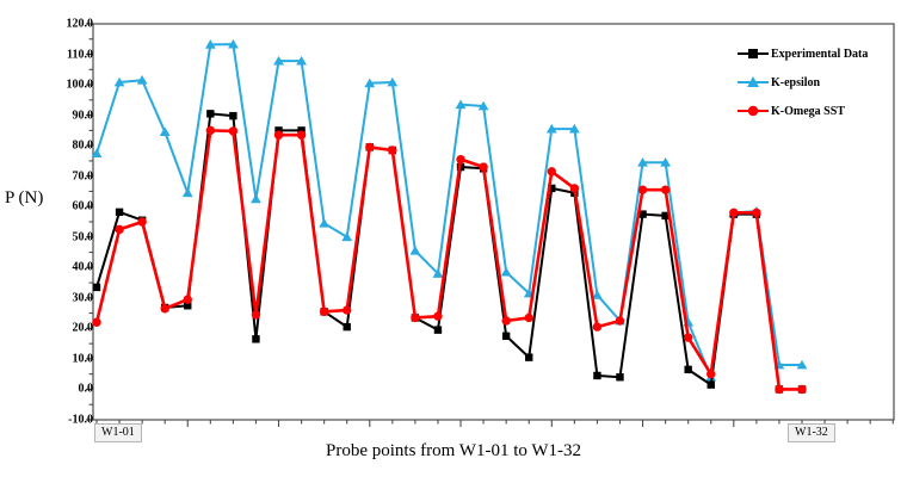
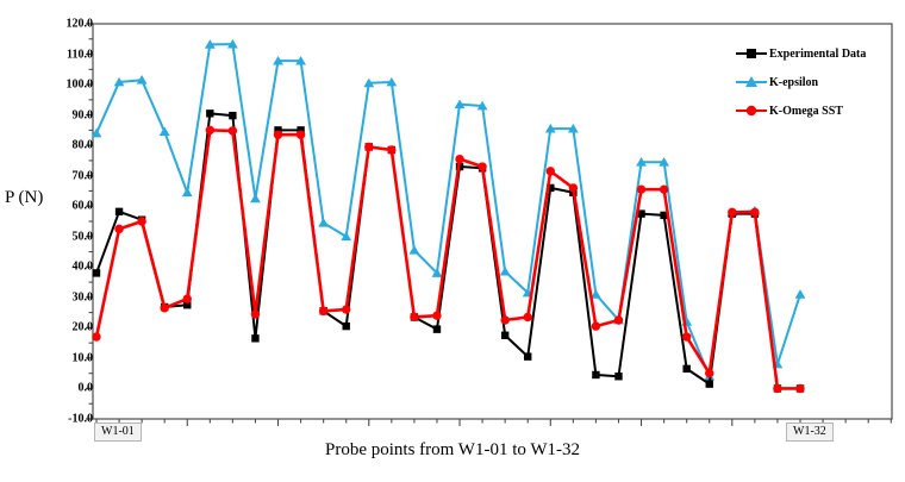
Experimental Data/W1-01: 34 -> 38
K-epsilon/W1-01: 78 -> 84
K-Omega SST/W1-01: 22 -> 17
K-epsilon/W1-32: 8 -> 31
